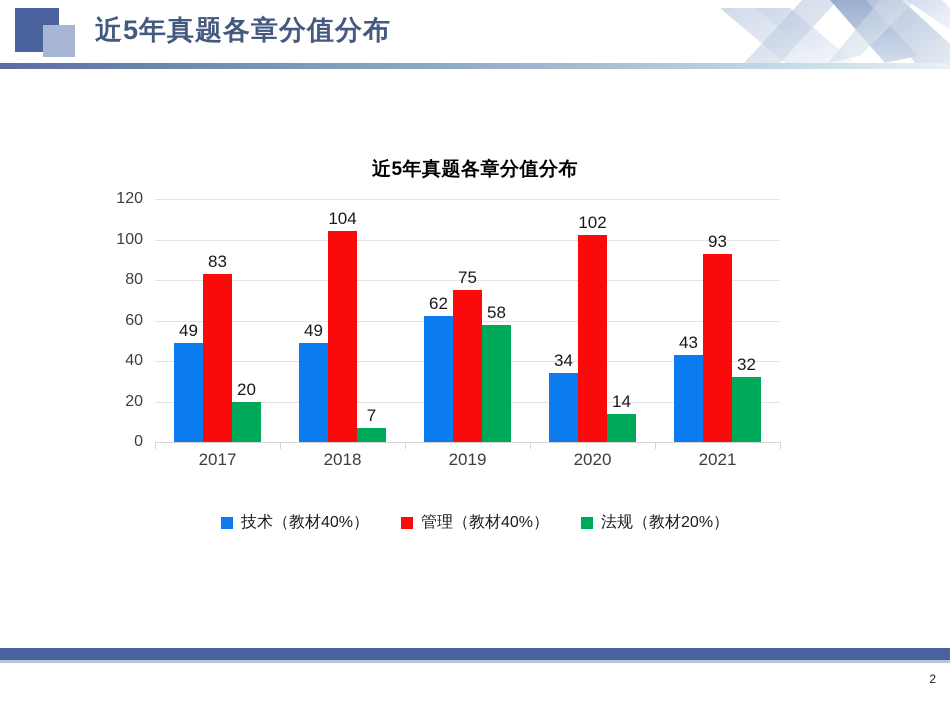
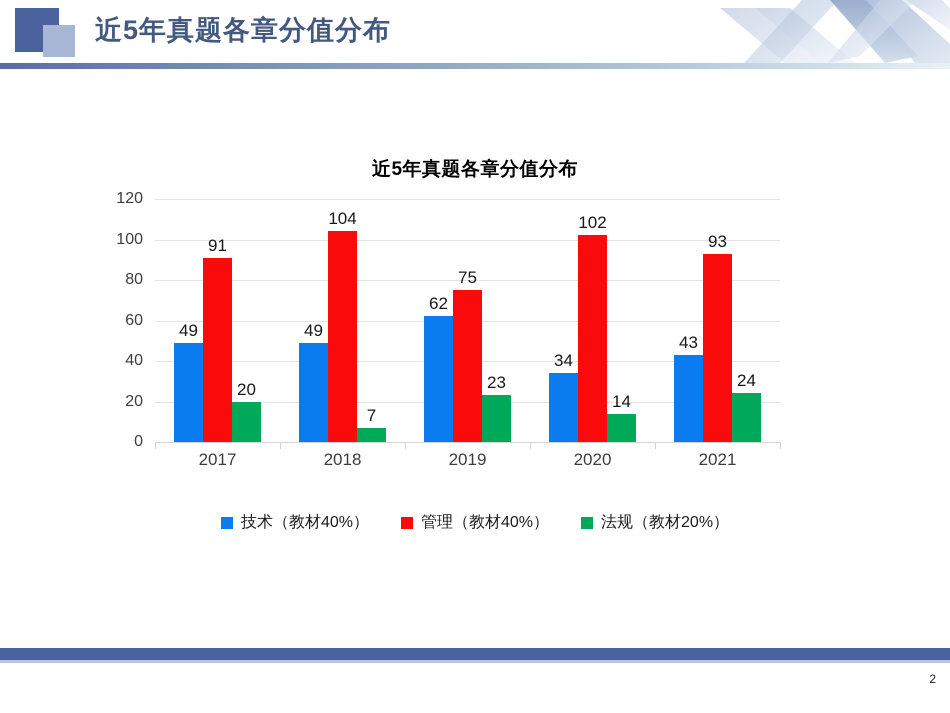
管理（教材40%）/2017: 83 -> 91
法规（教材20%）/2019: 58 -> 23
法规（教材20%）/2021: 32 -> 24
